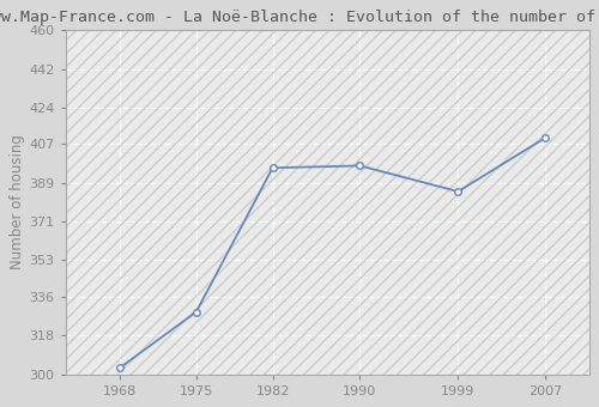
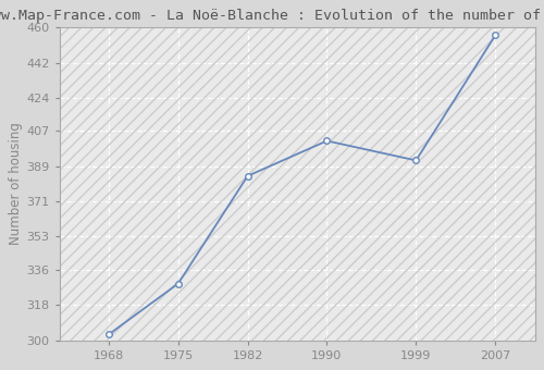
1982: 396 -> 384
1990: 397 -> 402
1999: 385 -> 392
2007: 410 -> 456
